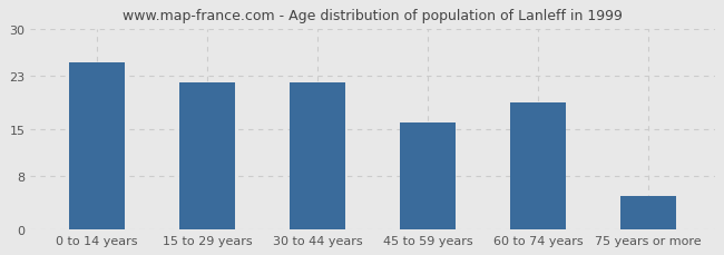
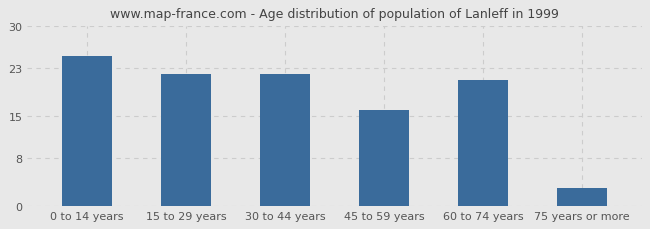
60 to 74 years: 19 -> 21
75 years or more: 5 -> 3
